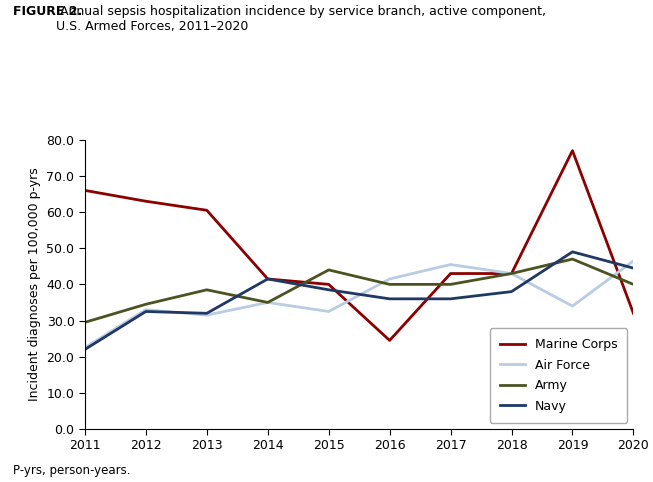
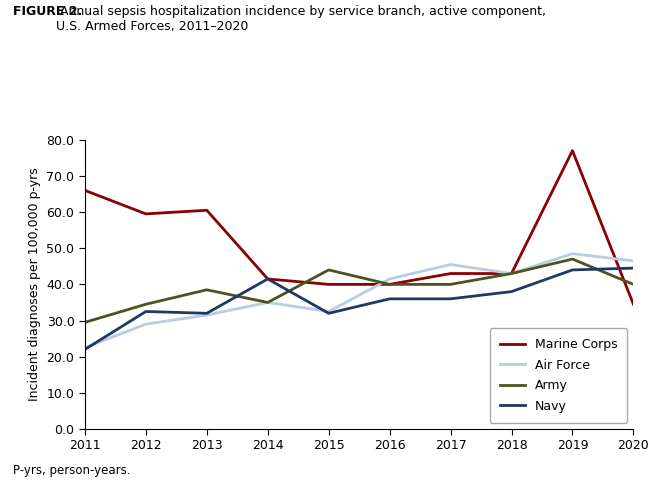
Marine Corps/2012: 63.0 -> 59.5
Air Force/2012: 33.0 -> 29.0
Navy/2015: 38.5 -> 32.0
Marine Corps/2016: 24.5 -> 40.0
Air Force/2019: 34.0 -> 48.5
Navy/2019: 49.0 -> 44.0
Marine Corps/2020: 32.0 -> 34.5
